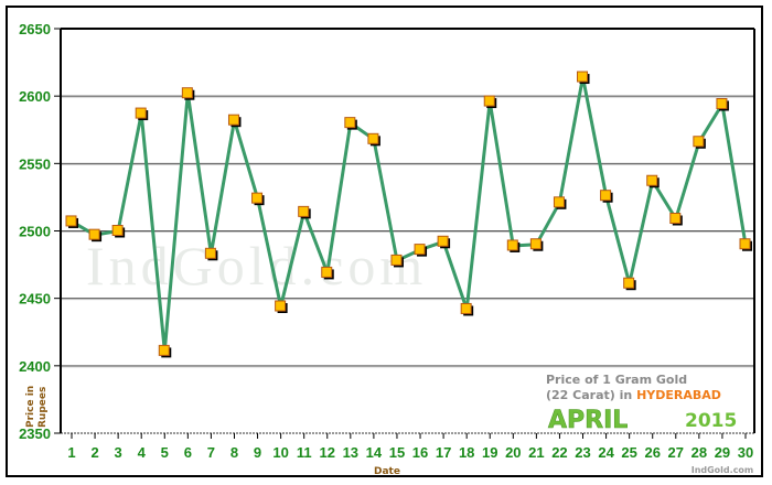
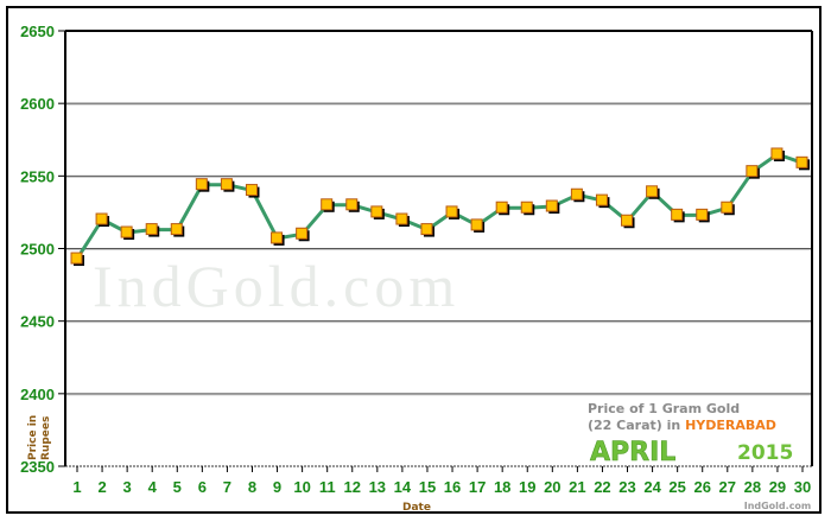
1: 2507 -> 2493
2: 2497 -> 2520
3: 2500 -> 2511
4: 2587 -> 2513
5: 2411 -> 2513
6: 2602 -> 2544
7: 2483 -> 2544
8: 2582 -> 2540
9: 2524 -> 2507
10: 2444 -> 2510
11: 2514 -> 2530
12: 2469 -> 2530
13: 2580 -> 2525
14: 2568 -> 2520
15: 2478 -> 2513
16: 2486 -> 2525
17: 2492 -> 2516
18: 2442 -> 2528
19: 2596 -> 2528
20: 2489 -> 2529
21: 2490 -> 2537
22: 2521 -> 2533
23: 2614 -> 2519
24: 2526 -> 2539
25: 2461 -> 2523
26: 2537 -> 2523
27: 2509 -> 2528
28: 2566 -> 2553
29: 2594 -> 2565
30: 2490 -> 2559
